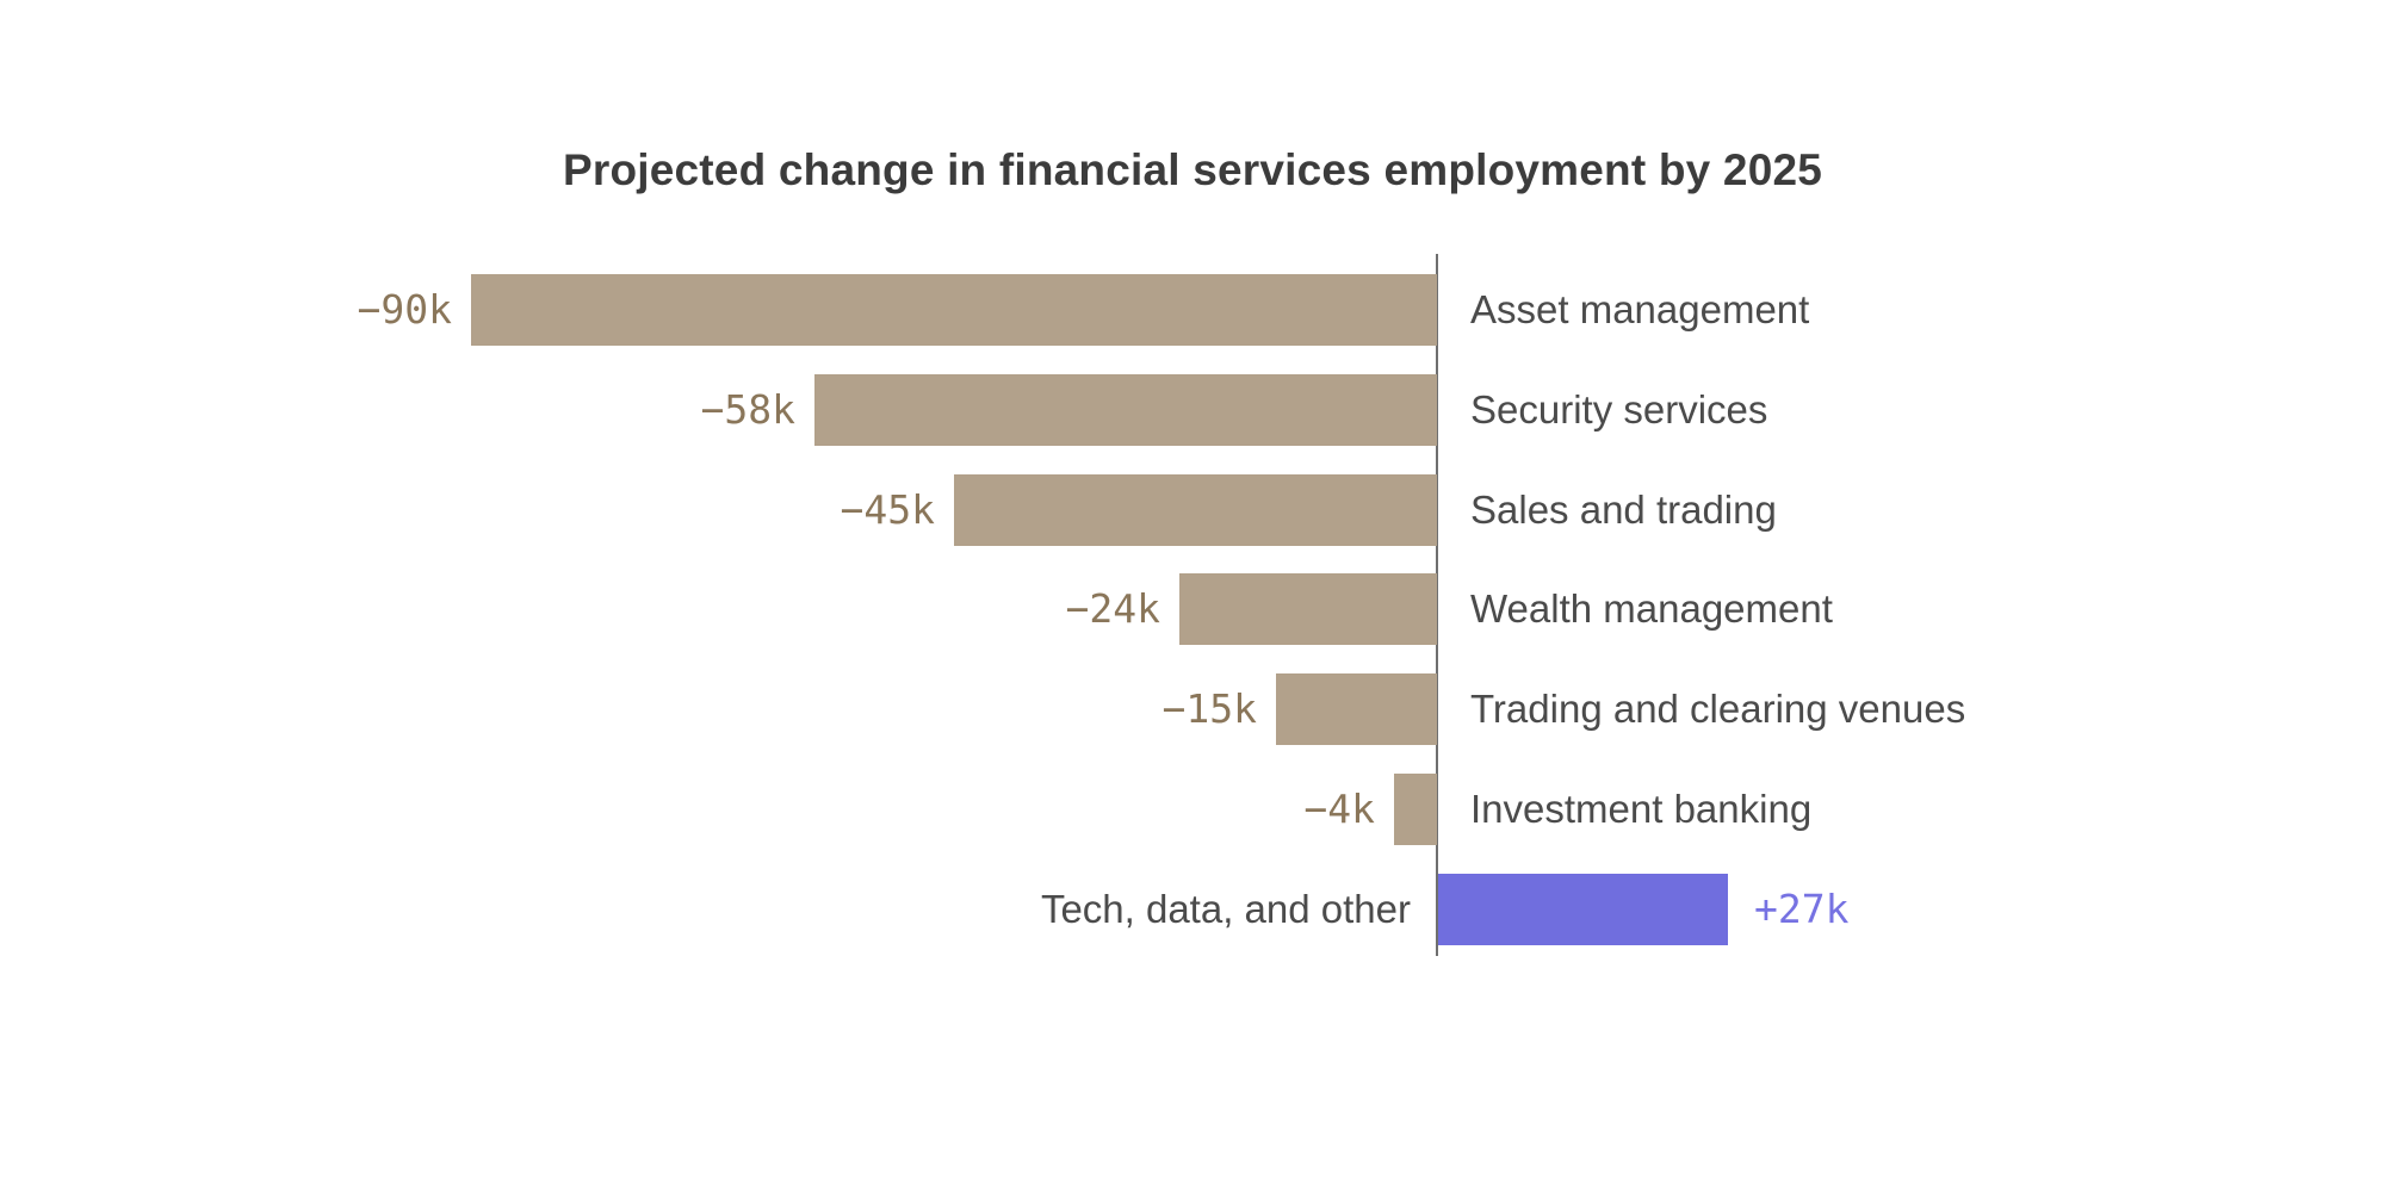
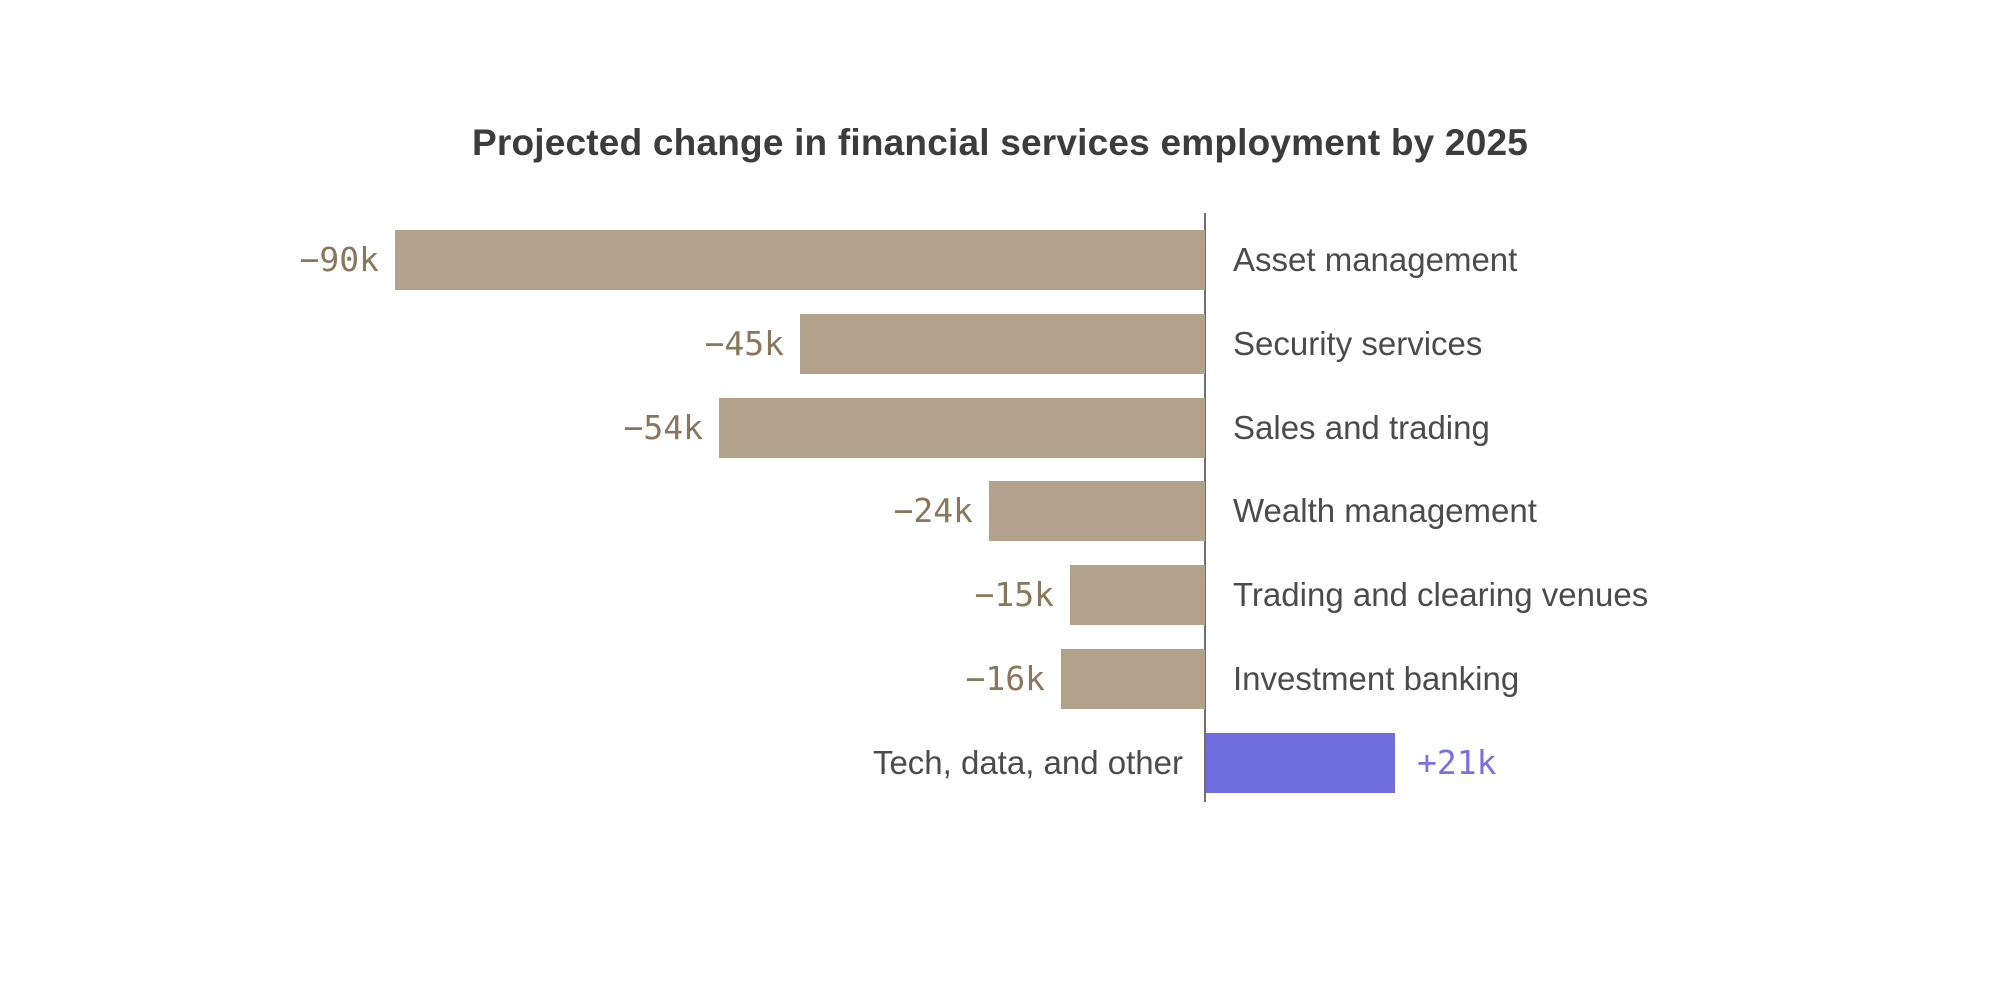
Security services: −58k -> −45k
Sales and trading: −45k -> −54k
Investment banking: −4k -> −16k
Tech, data, and other: +27k -> +21k
